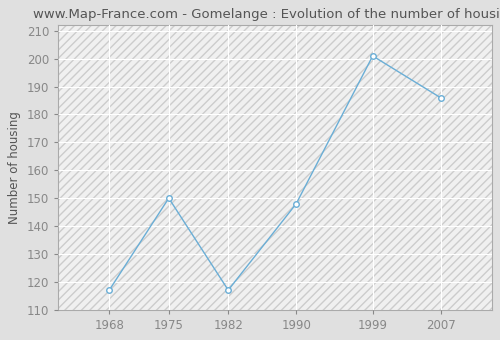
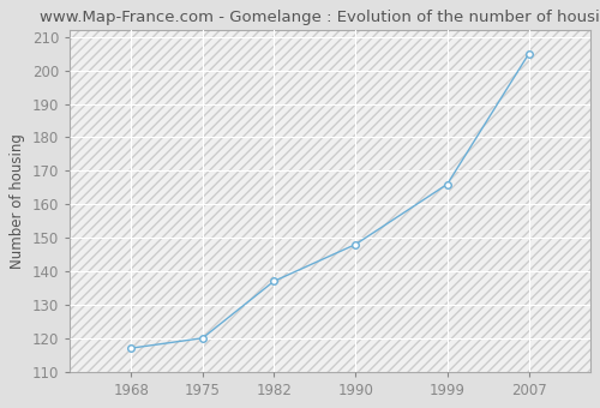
1975: 150 -> 120
1982: 117 -> 137
1999: 201 -> 166
2007: 186 -> 205
